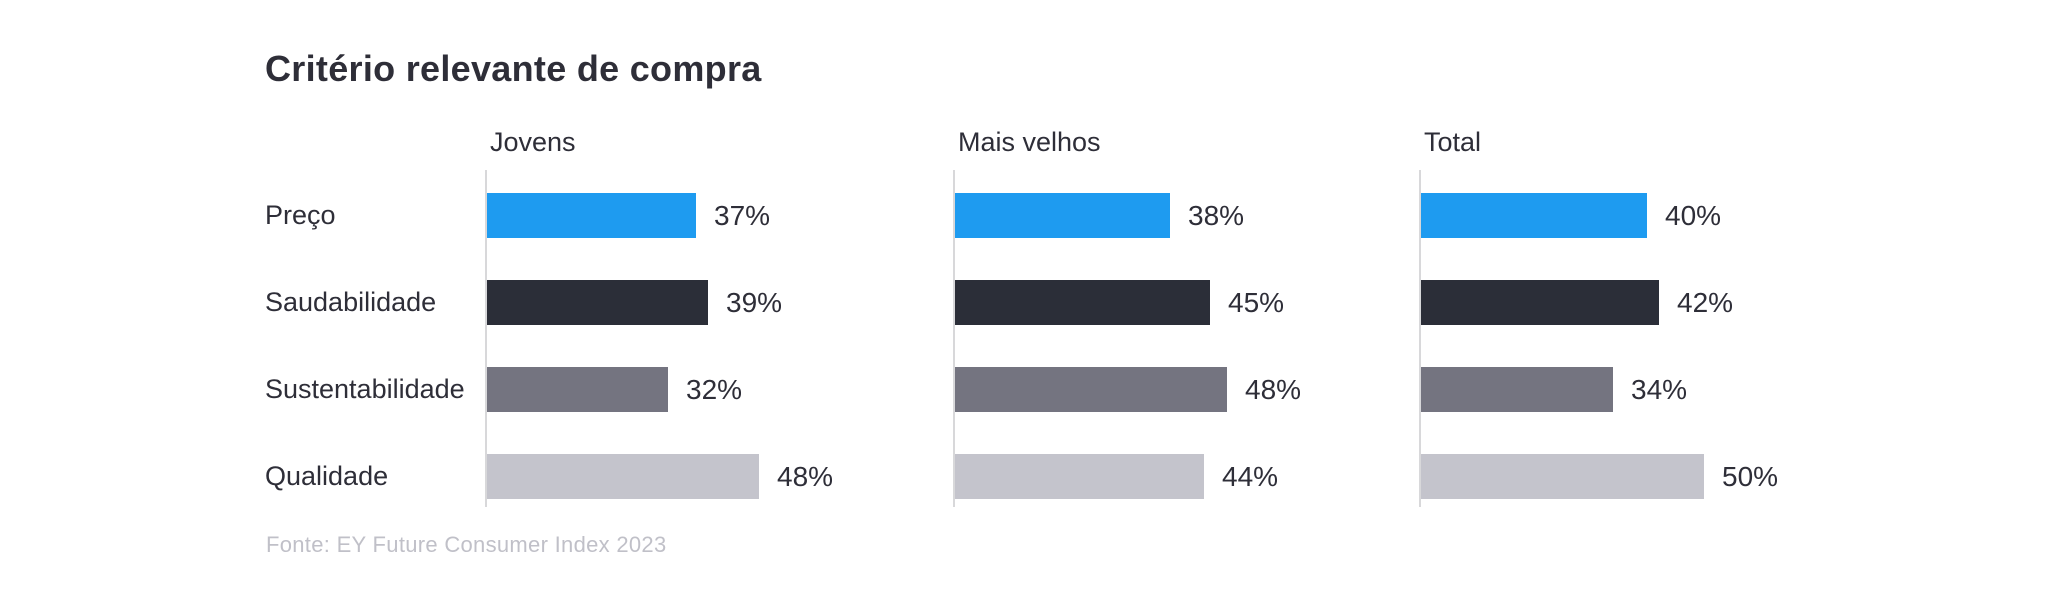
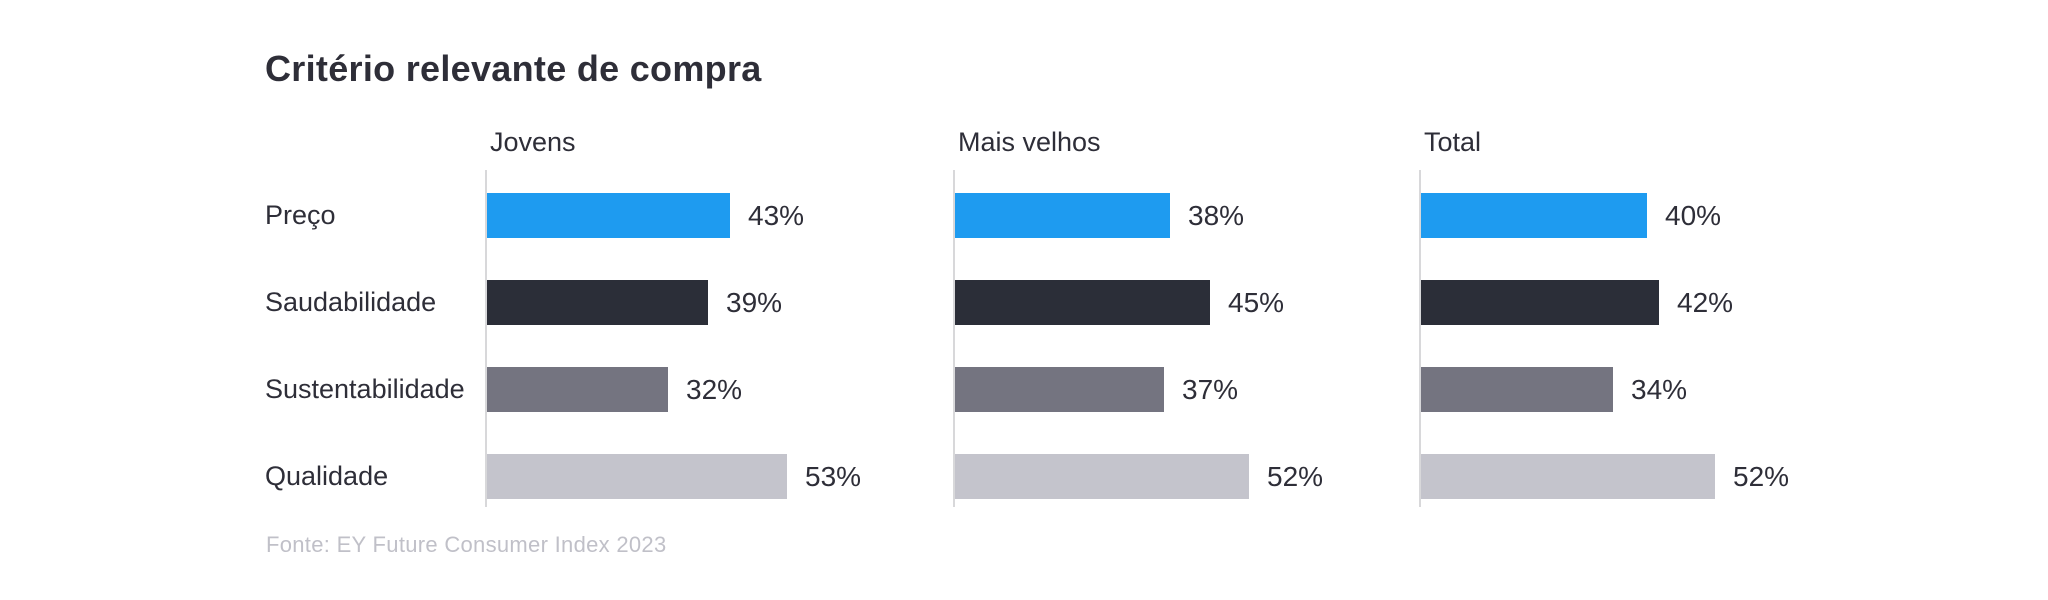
Jovens/Preço: 37% -> 43%
Mais velhos/Sustentabilidade: 48% -> 37%
Jovens/Qualidade: 48% -> 53%
Mais velhos/Qualidade: 44% -> 52%
Total/Qualidade: 50% -> 52%
